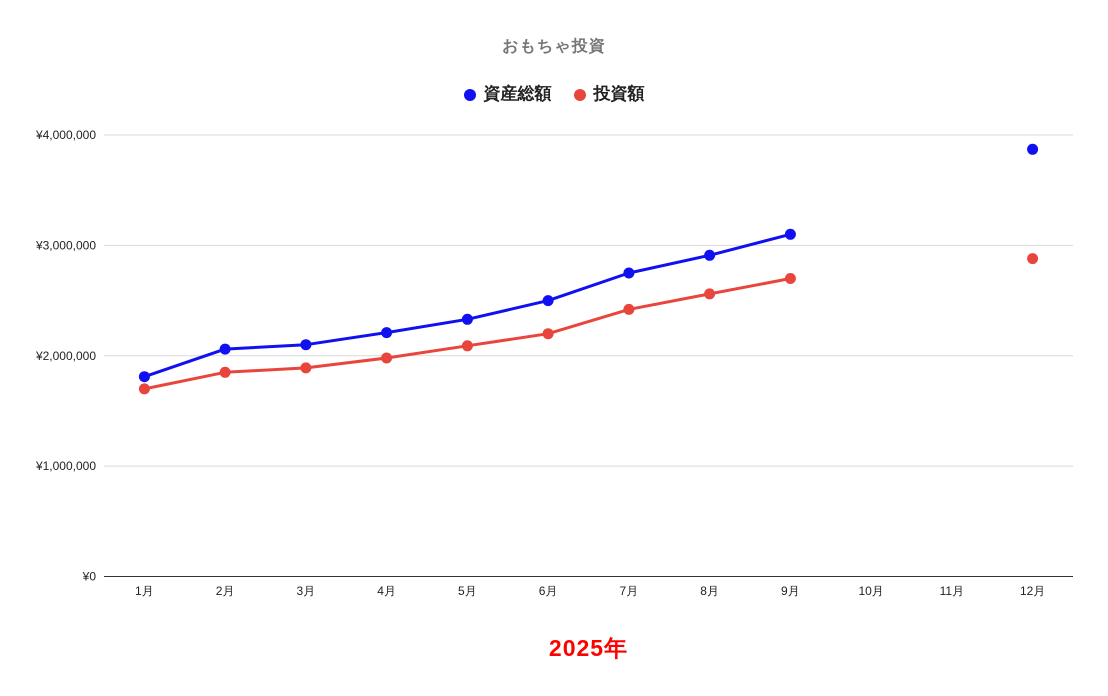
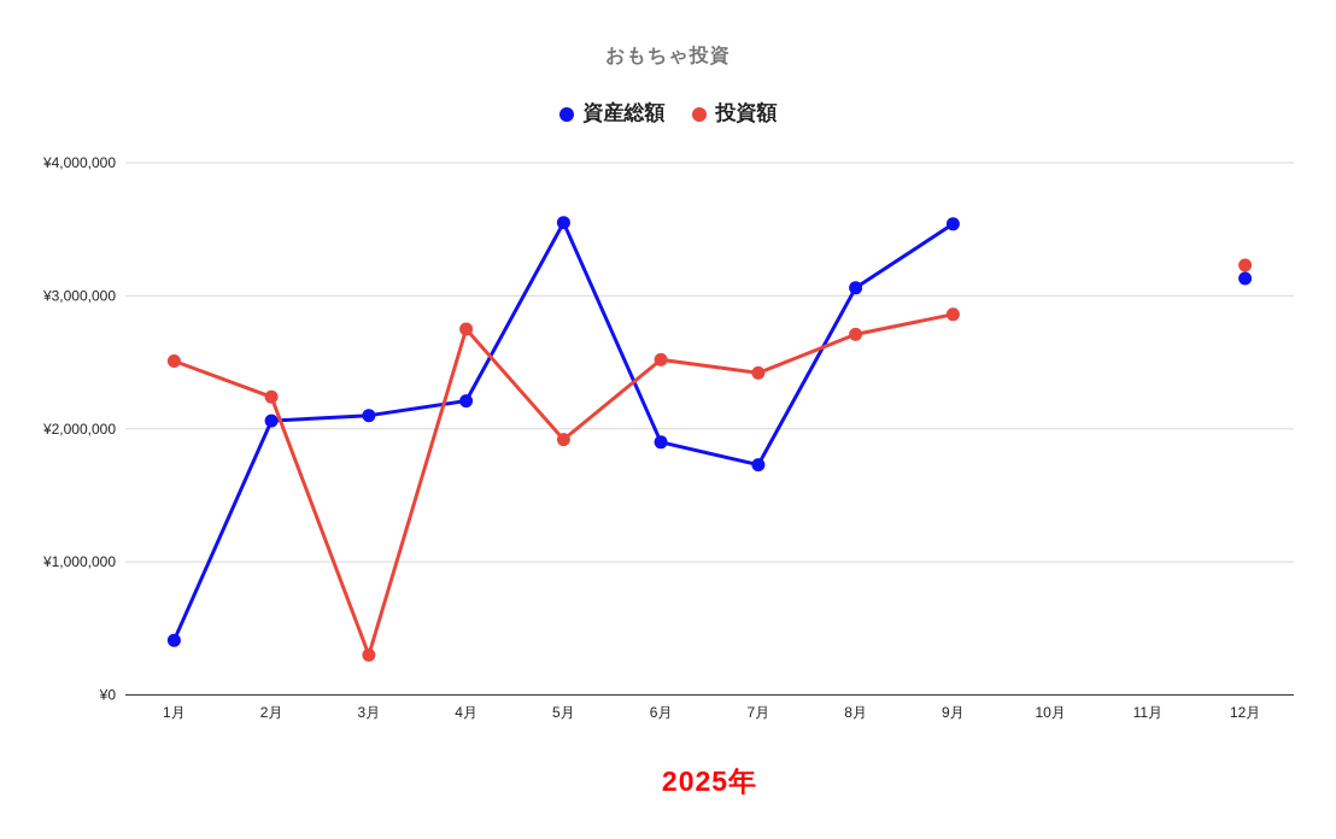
資産総額/1月: ¥1810000 -> ¥410000
投資額/1月: ¥1700000 -> ¥2510000
投資額/2月: ¥1850000 -> ¥2240000
投資額/3月: ¥1890000 -> ¥300000
投資額/4月: ¥1980000 -> ¥2750000
資産総額/5月: ¥2330000 -> ¥3550000
投資額/5月: ¥2090000 -> ¥1920000
資産総額/6月: ¥2500000 -> ¥1900000
投資額/6月: ¥2200000 -> ¥2520000
資産総額/7月: ¥2750000 -> ¥1730000
資産総額/8月: ¥2910000 -> ¥3060000
投資額/8月: ¥2560000 -> ¥2710000
資産総額/9月: ¥3100000 -> ¥3540000
投資額/9月: ¥2700000 -> ¥2860000
資産総額/12月: ¥3870000 -> ¥3130000
投資額/12月: ¥2880000 -> ¥3230000
